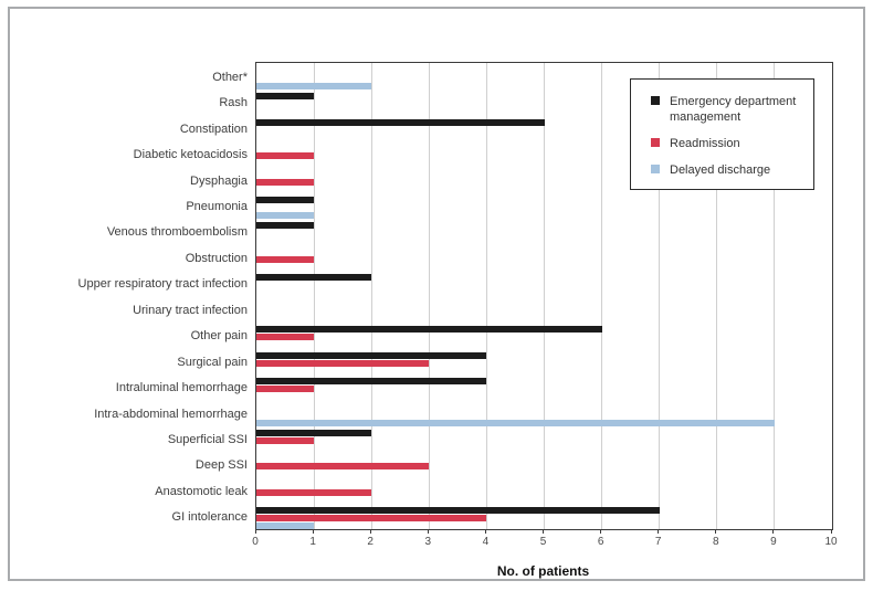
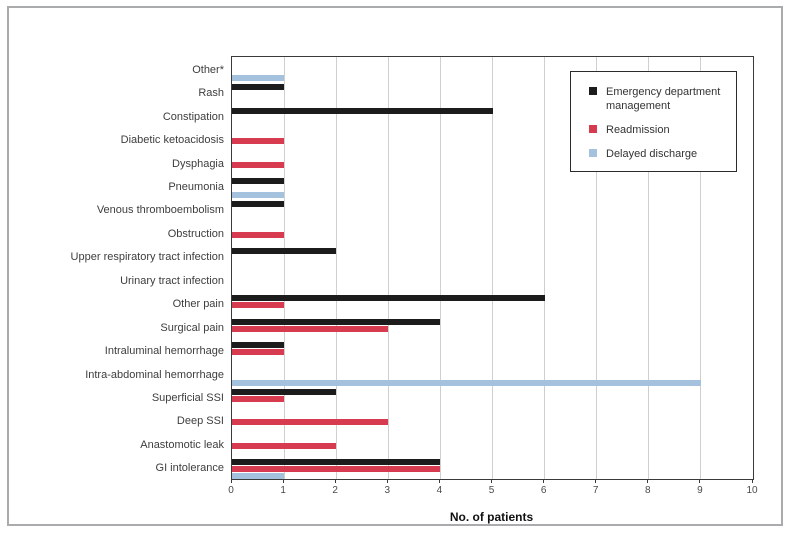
Delayed discharge/Other*: 2 -> 1
Emergency department management/Intraluminal hemorrhage: 4 -> 1
Emergency department management/GI intolerance: 7 -> 4
